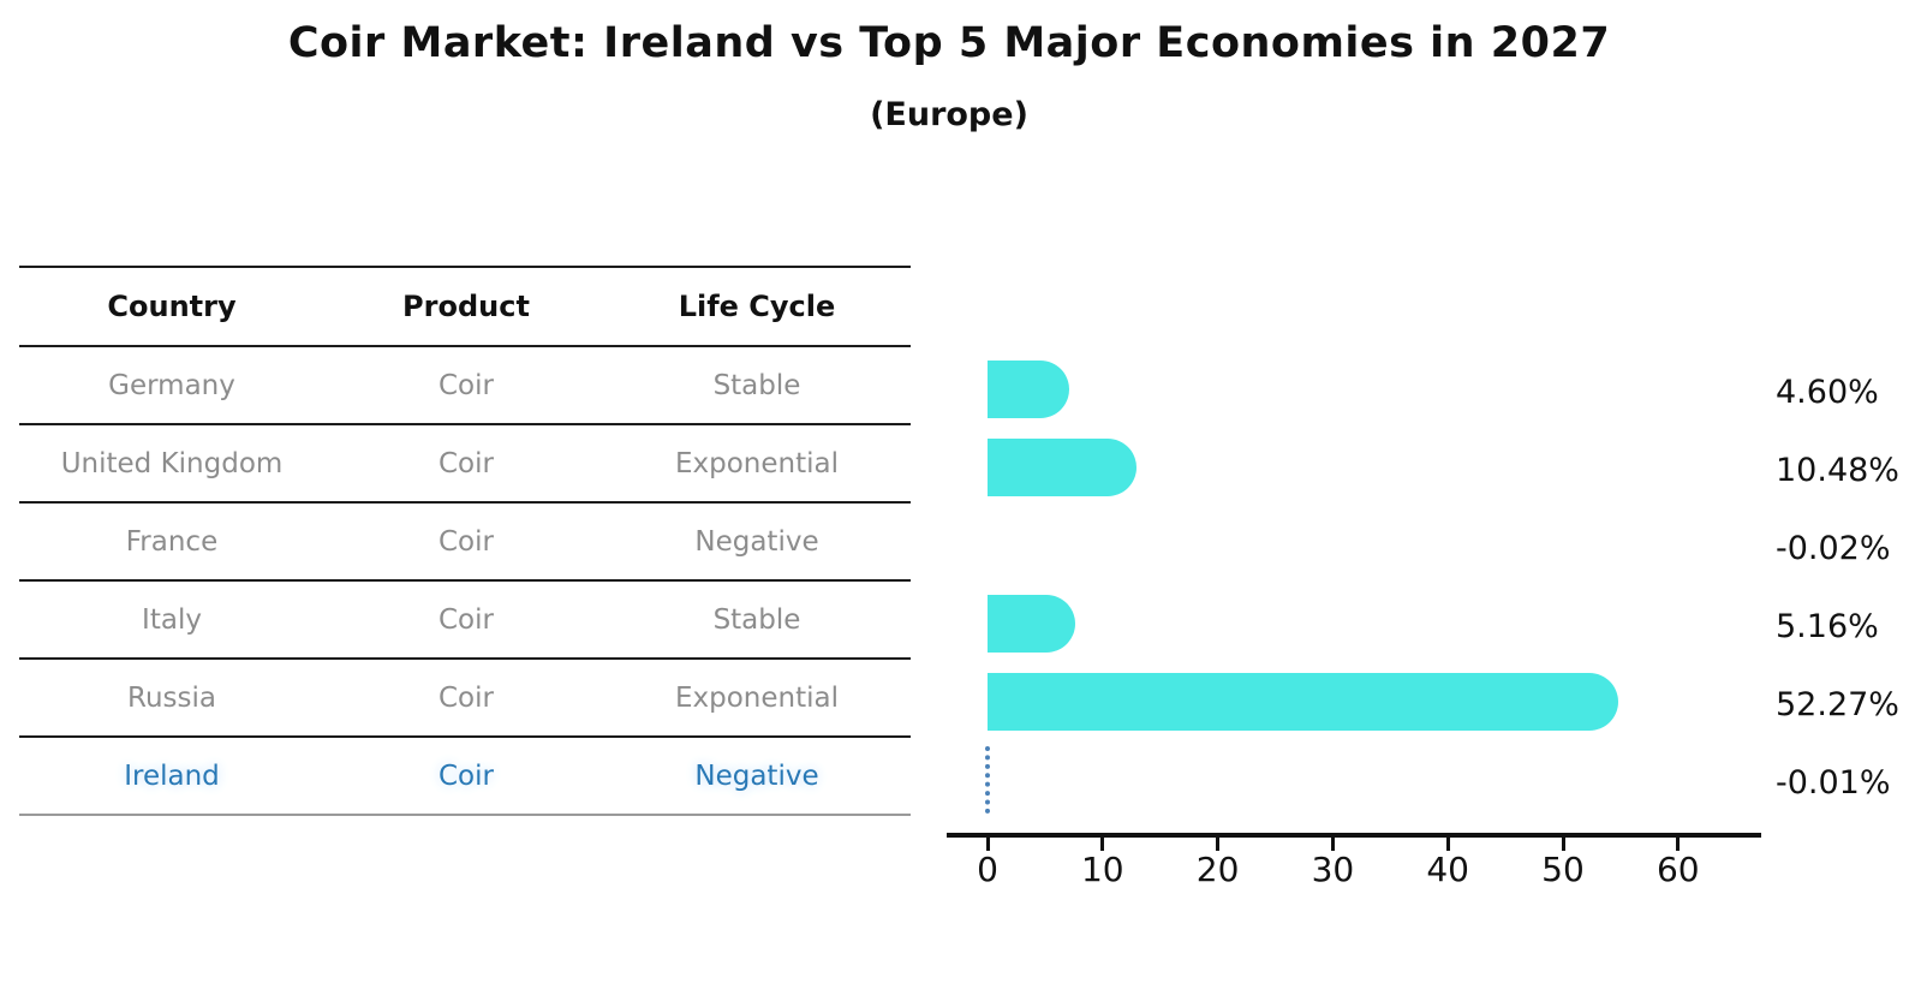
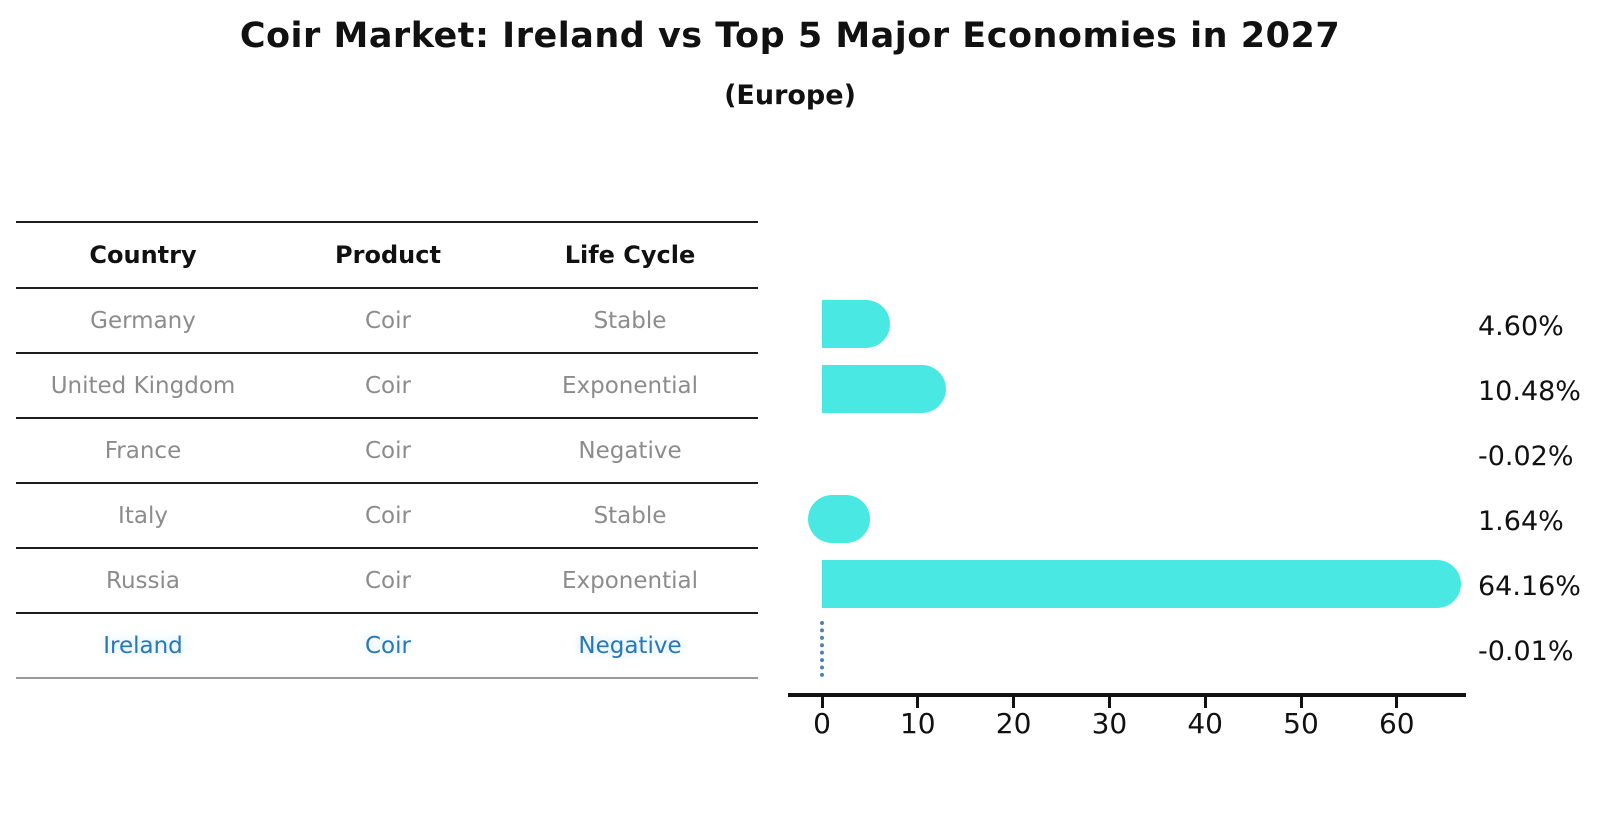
Italy: 5.16% -> 1.64%
Russia: 52.27% -> 64.16%
